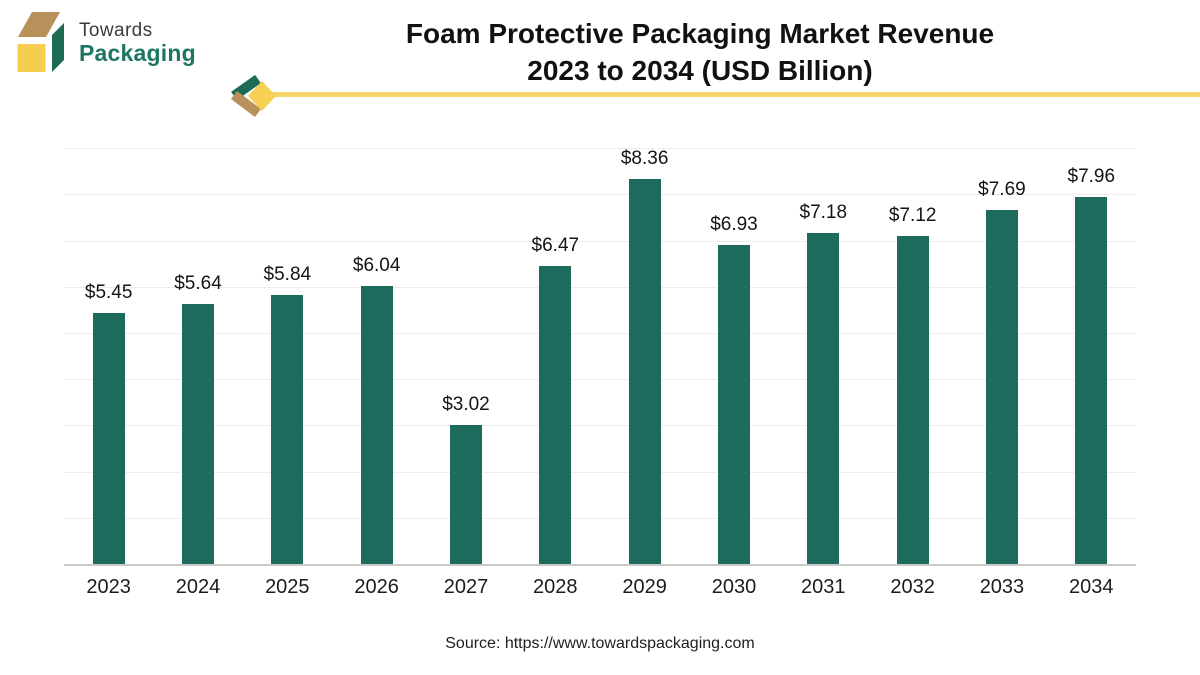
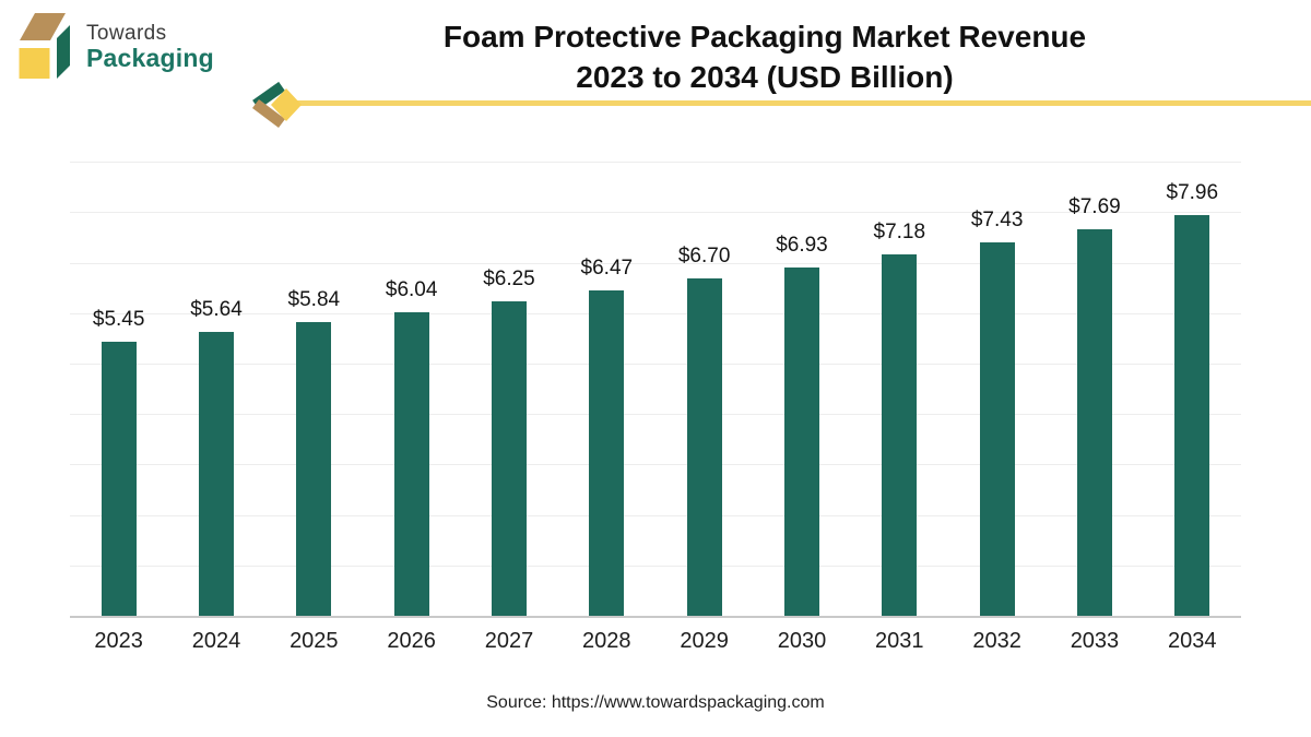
2027: $3.02 -> $6.25
2029: $8.36 -> $6.70
2032: $7.12 -> $7.43
